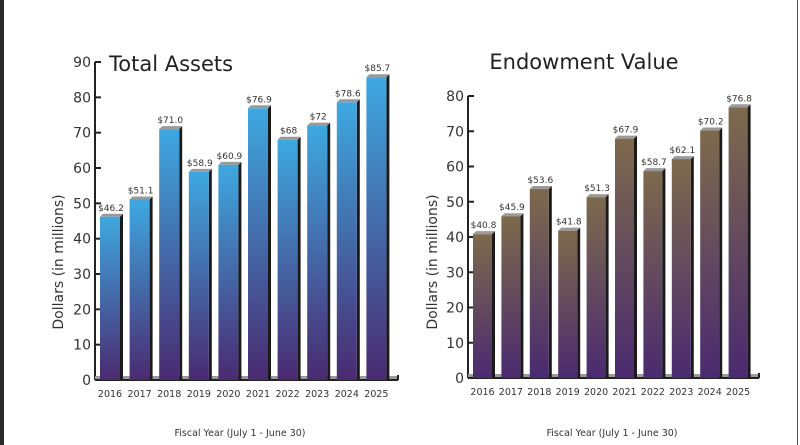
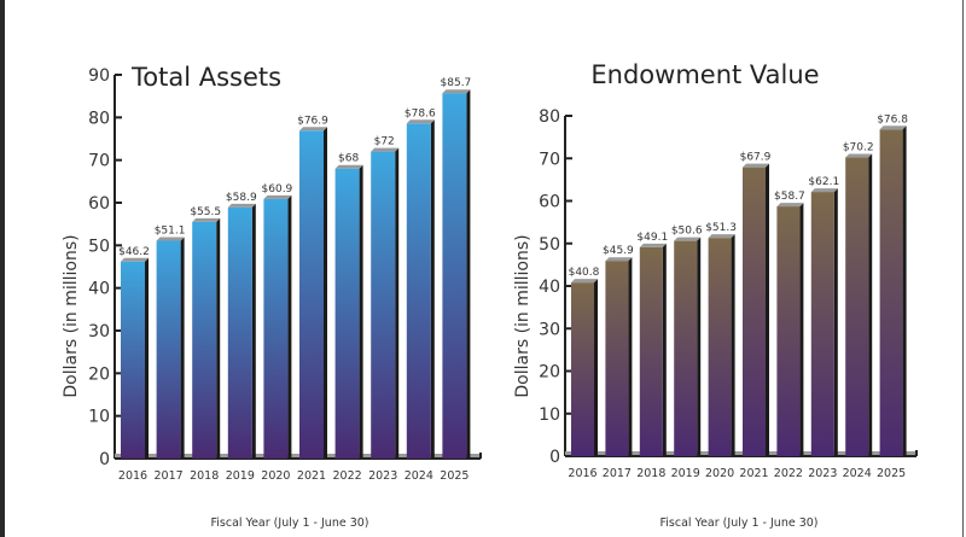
Total Assets/2018: $71.0 -> $55.5
Endowment Value/2018: $53.6 -> $49.1
Endowment Value/2019: $41.8 -> $50.6
